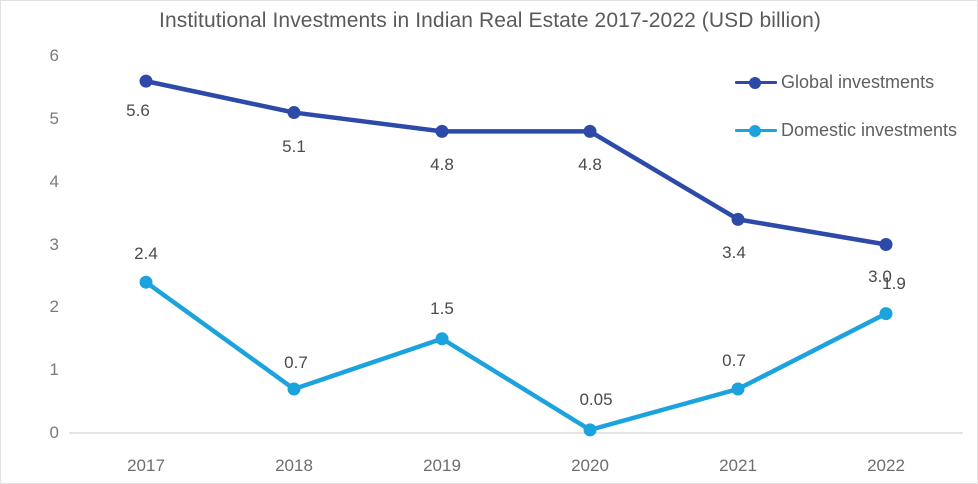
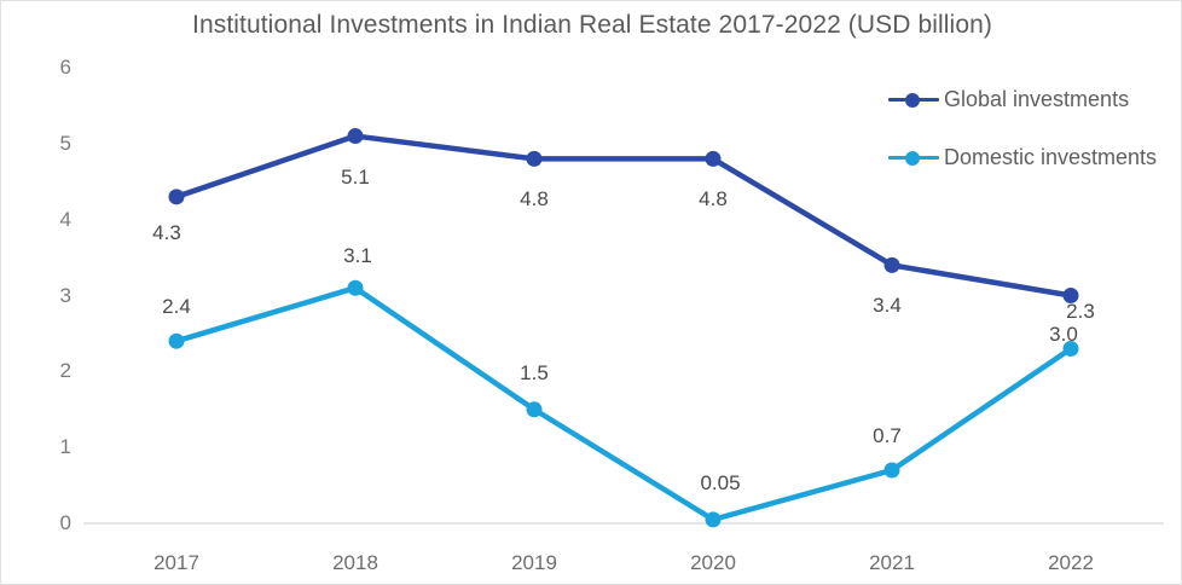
Global investments/2017: 5.6 -> 4.3
Domestic investments/2018: 0.7 -> 3.1
Domestic investments/2022: 1.9 -> 2.3
